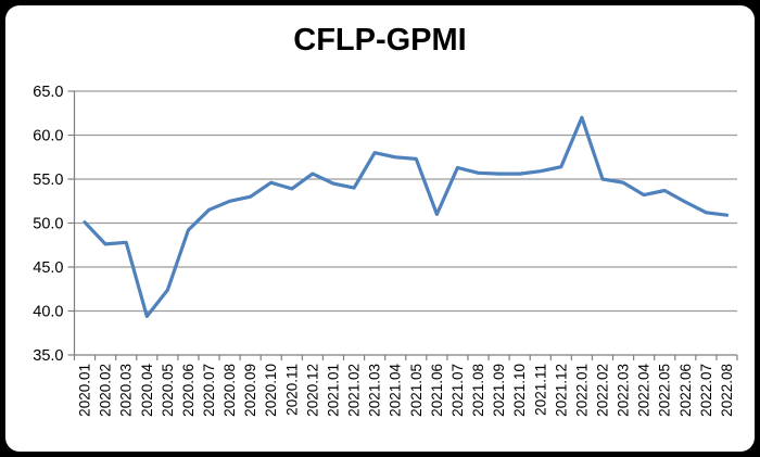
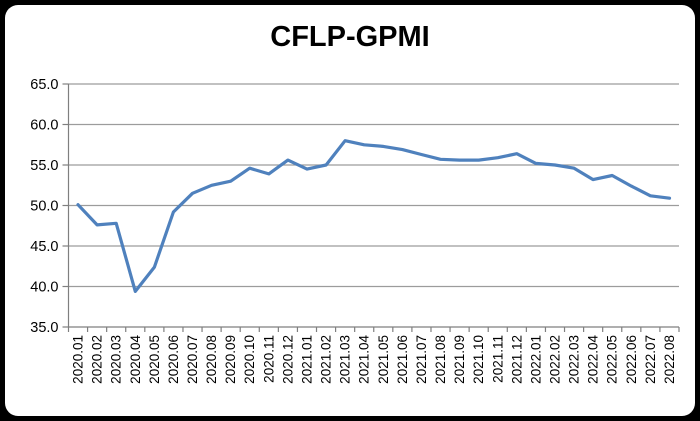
2021.02: 54 -> 55
2021.06: 51 -> 57
2022.01: 62 -> 55
